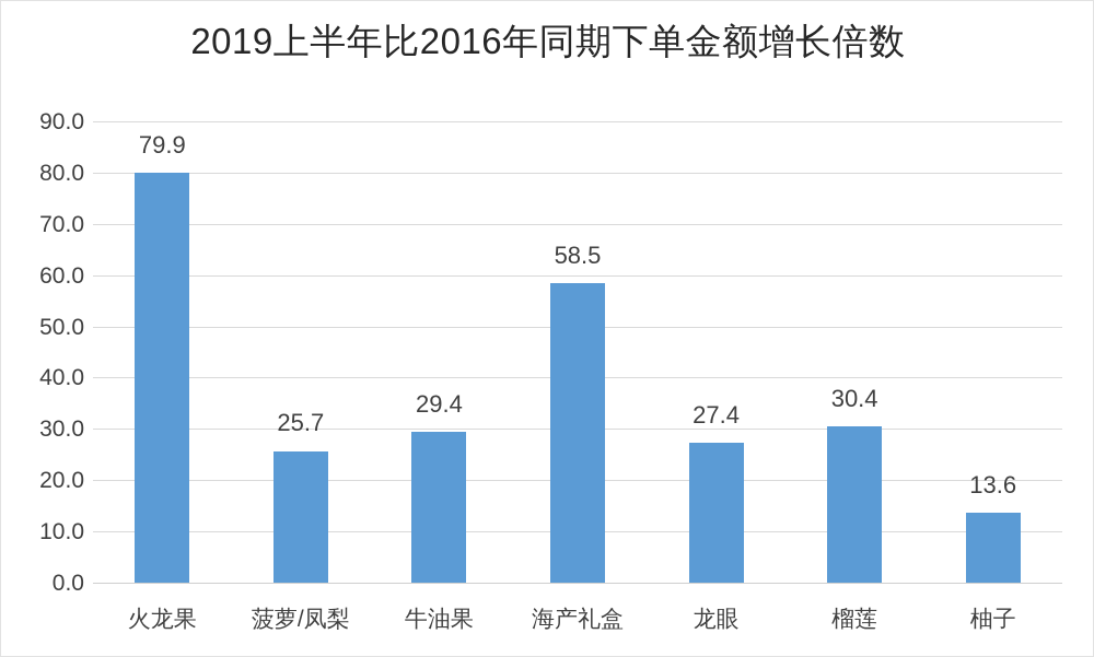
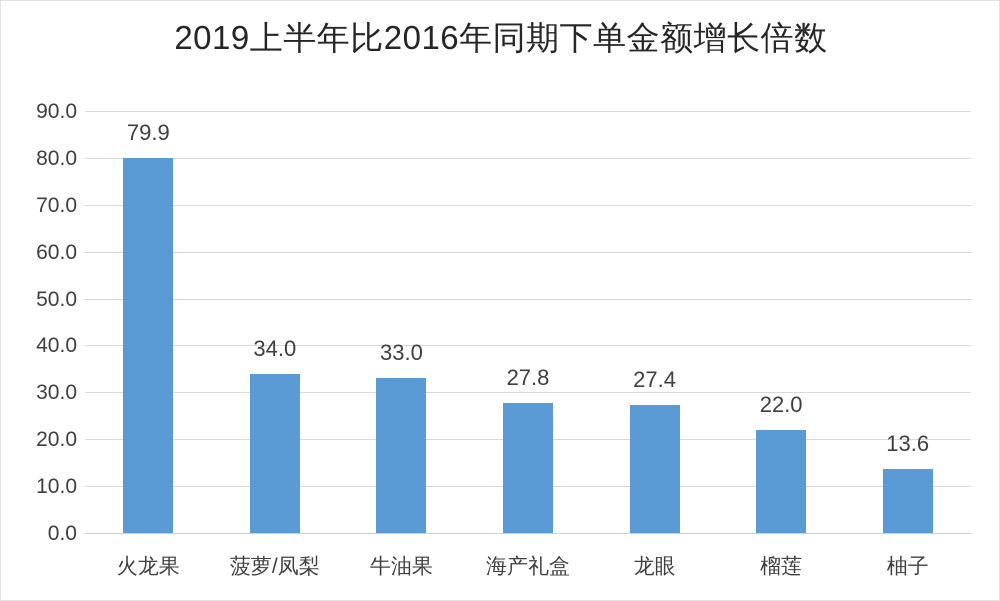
菠萝/凤梨: 25.7 -> 34.0
牛油果: 29.4 -> 33.0
海产礼盒: 58.5 -> 27.8
榴莲: 30.4 -> 22.0
